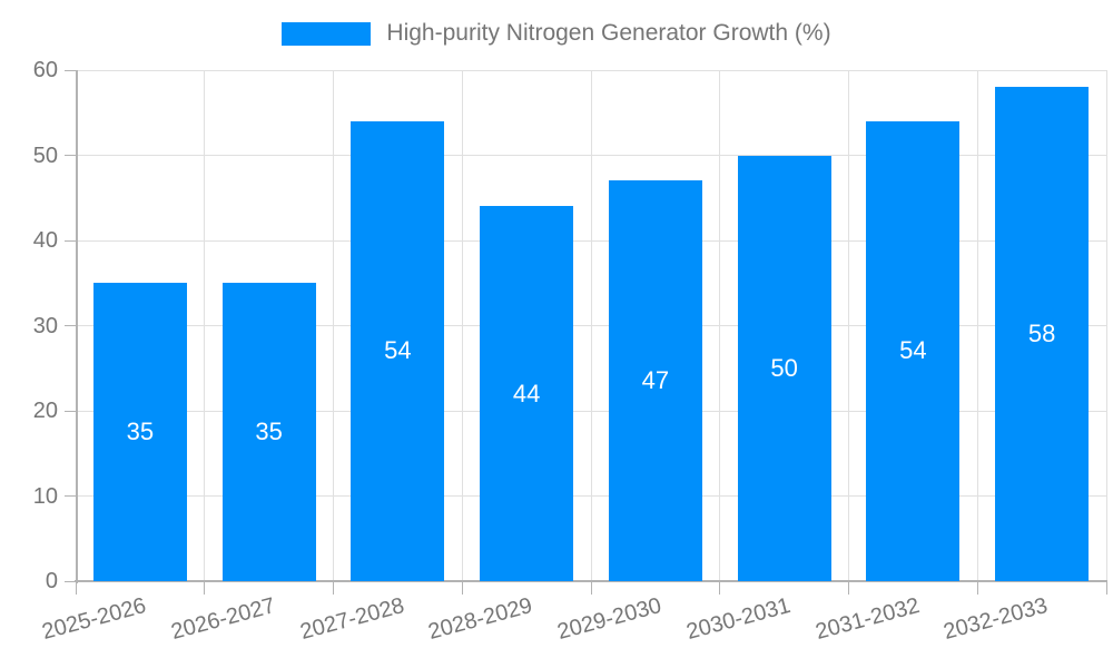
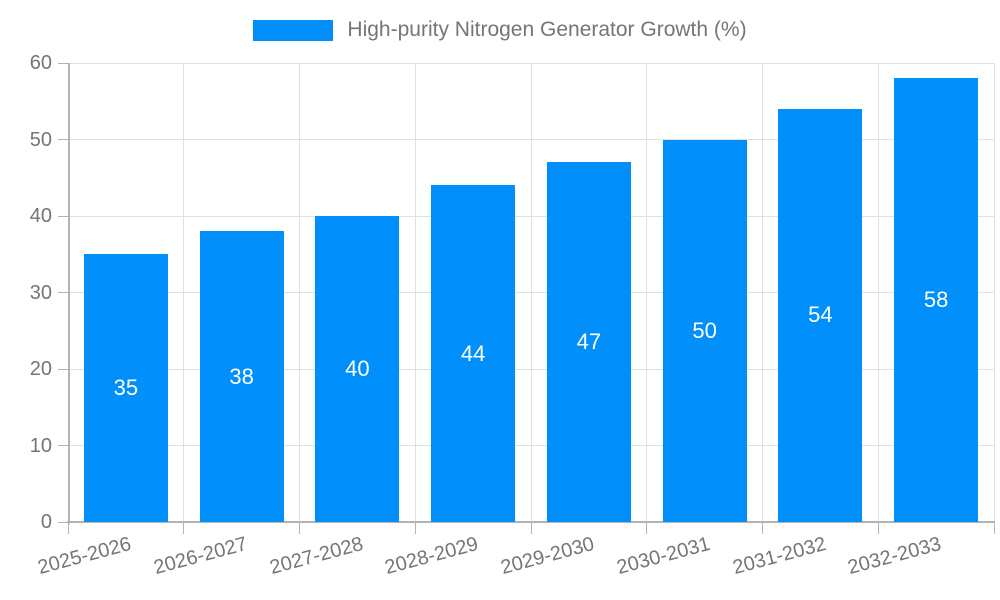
2026-2027: 35 -> 38
2027-2028: 54 -> 40
